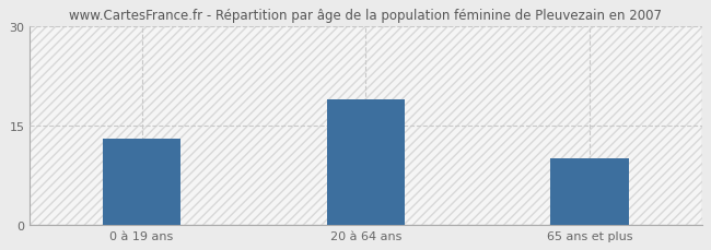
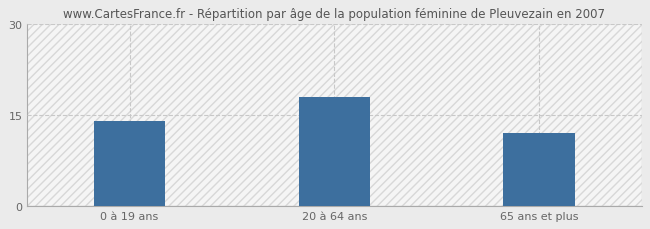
0 à 19 ans: 13 -> 14
20 à 64 ans: 19 -> 18
65 ans et plus: 10 -> 12
